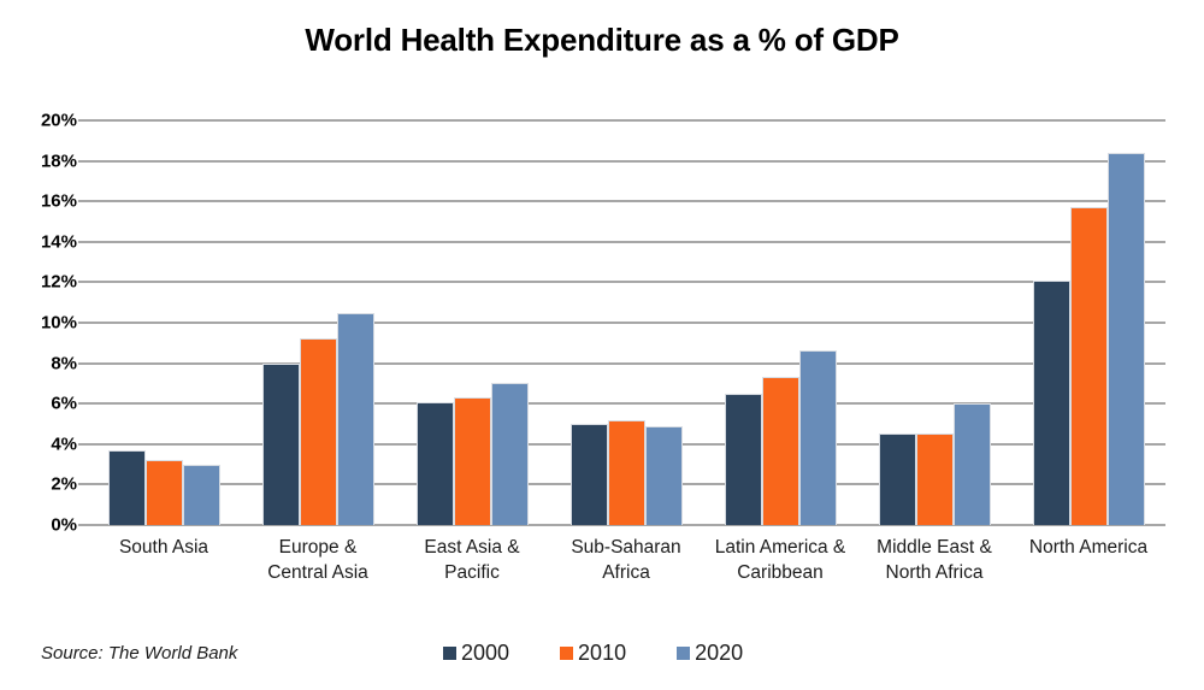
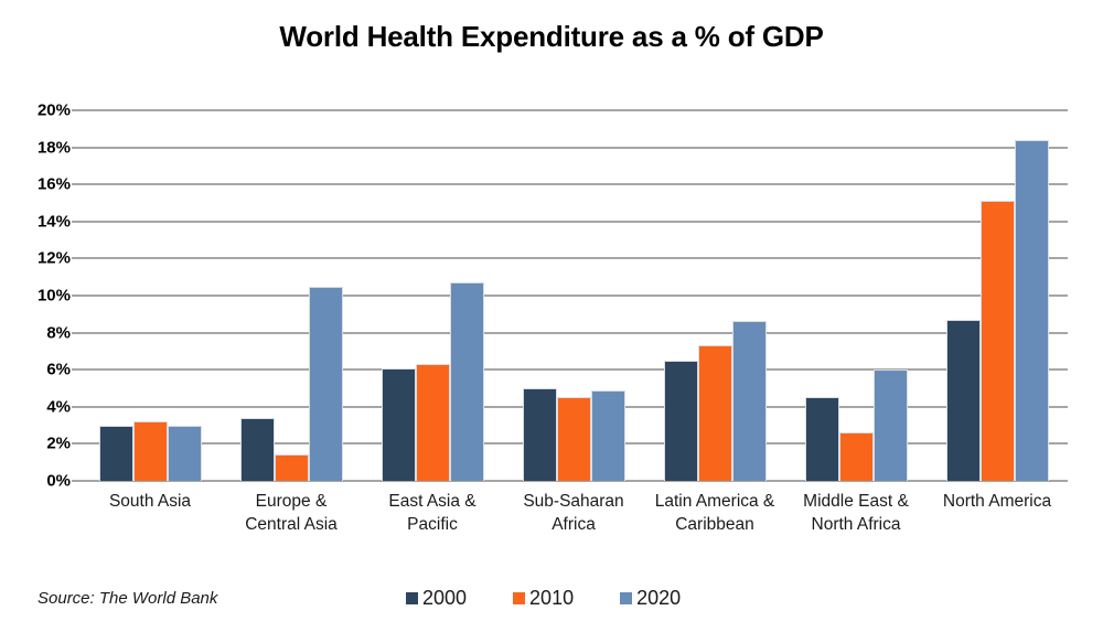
2000/South Asia: 3.7% -> 3.0%
2000/Europe & Central Asia: 8.0% -> 3.4%
2010/Europe & Central Asia: 9.2% -> 1.4%
2020/East Asia & Pacific: 7.0% -> 10.7%
2010/Sub-Saharan Africa: 5.2% -> 4.5%
2010/Middle East & North Africa: 4.5% -> 2.6%
2000/North America: 12.1% -> 8.7%
2010/North America: 15.7% -> 15.1%
